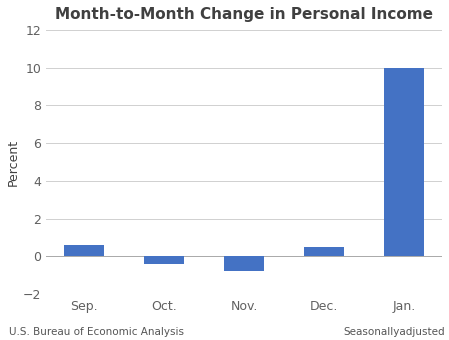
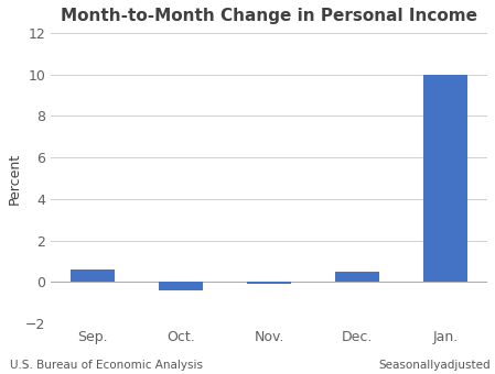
Nov.: -0.8 -> -0.1
